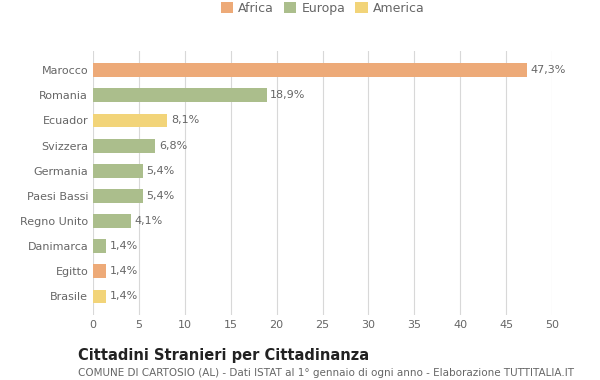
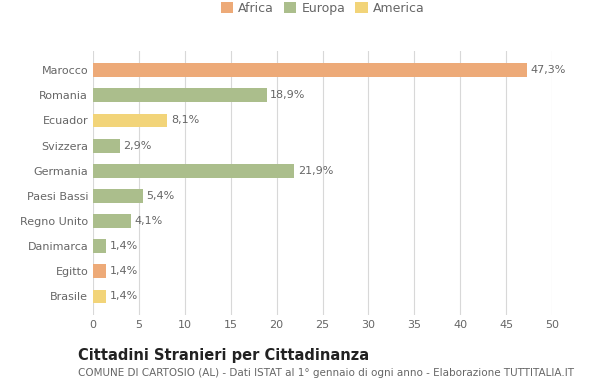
Svizzera: 6,8% -> 2,9%
Germania: 5,4% -> 21,9%
